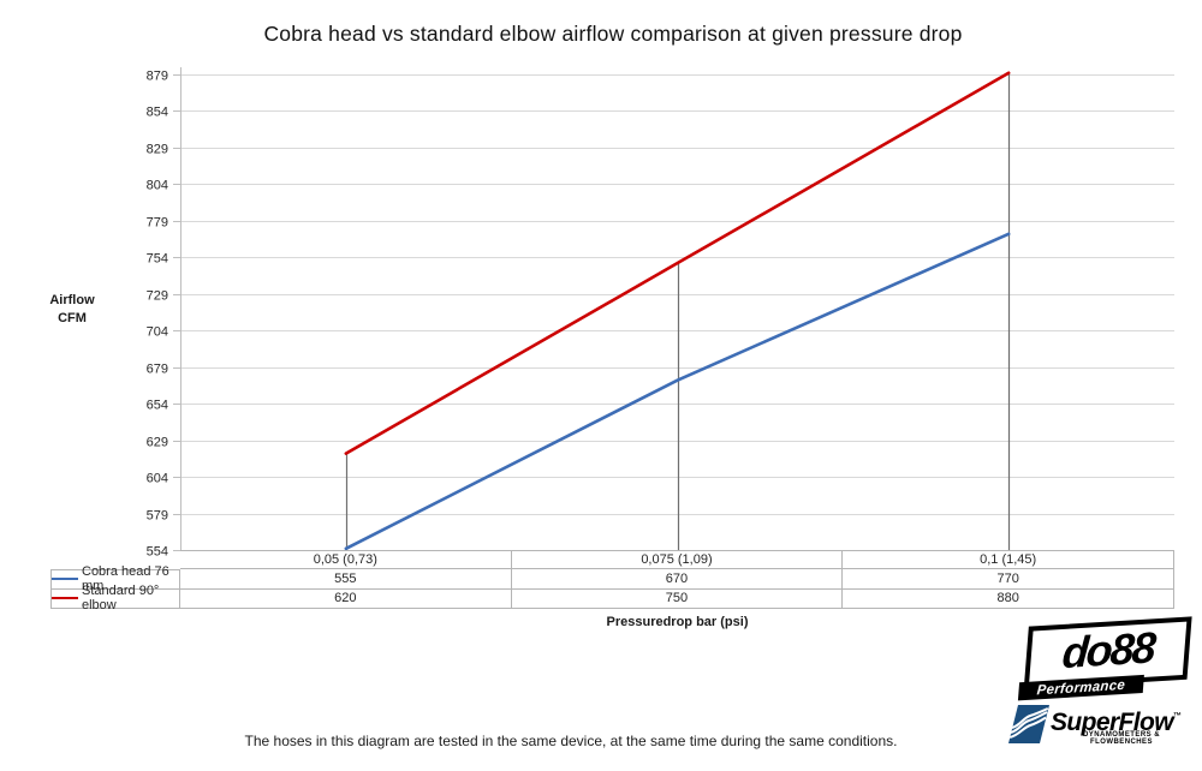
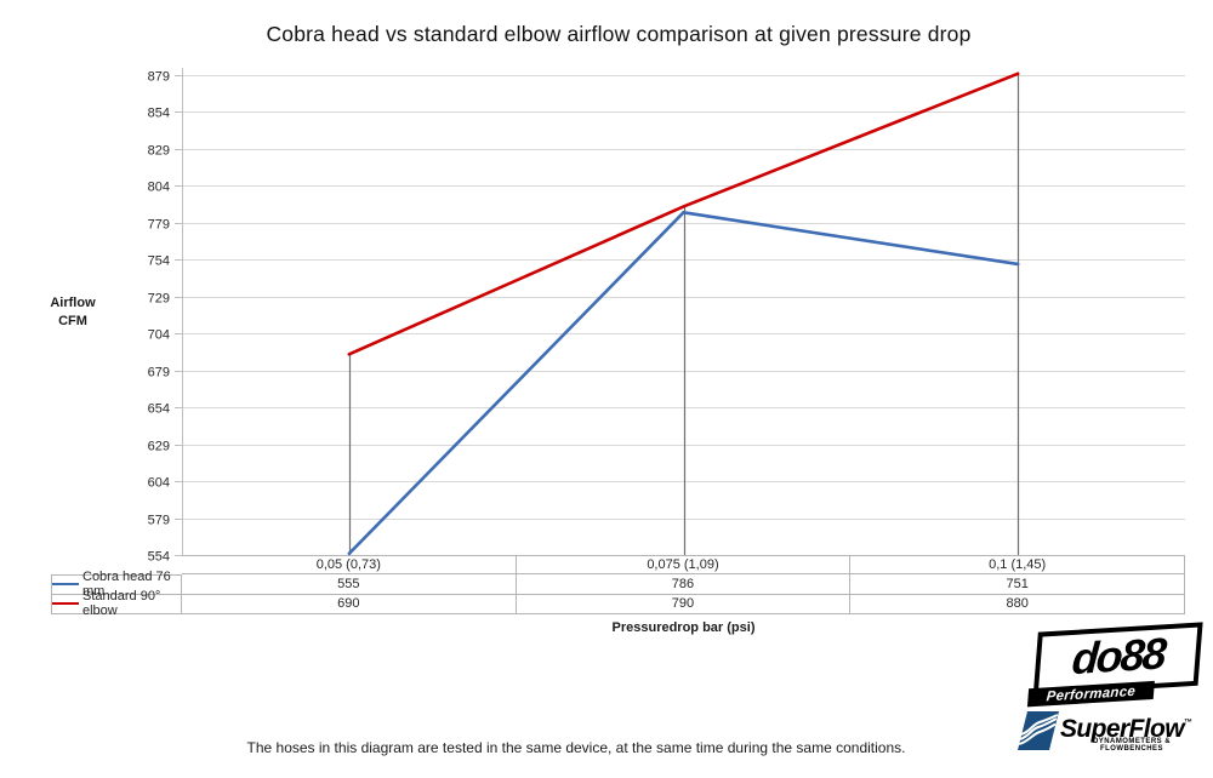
Standard 90° elbow/0,05 (0,73): 620 -> 690
Cobra head 76 mm/0,075 (1,09): 670 -> 786
Standard 90° elbow/0,075 (1,09): 750 -> 790
Cobra head 76 mm/0,1 (1,45): 770 -> 751
